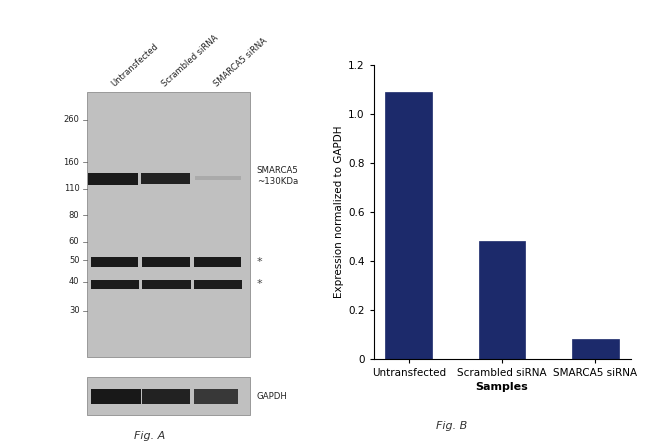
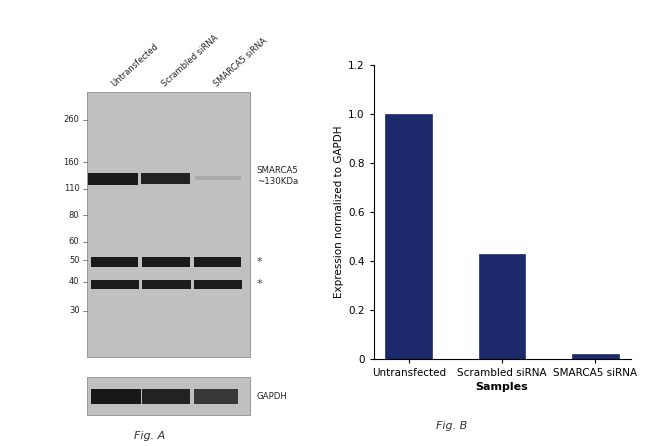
Untransfected: 1.09 -> 1.00
Scrambled siRNA: 0.48 -> 0.43
SMARCA5 siRNA: 0.08 -> 0.02
